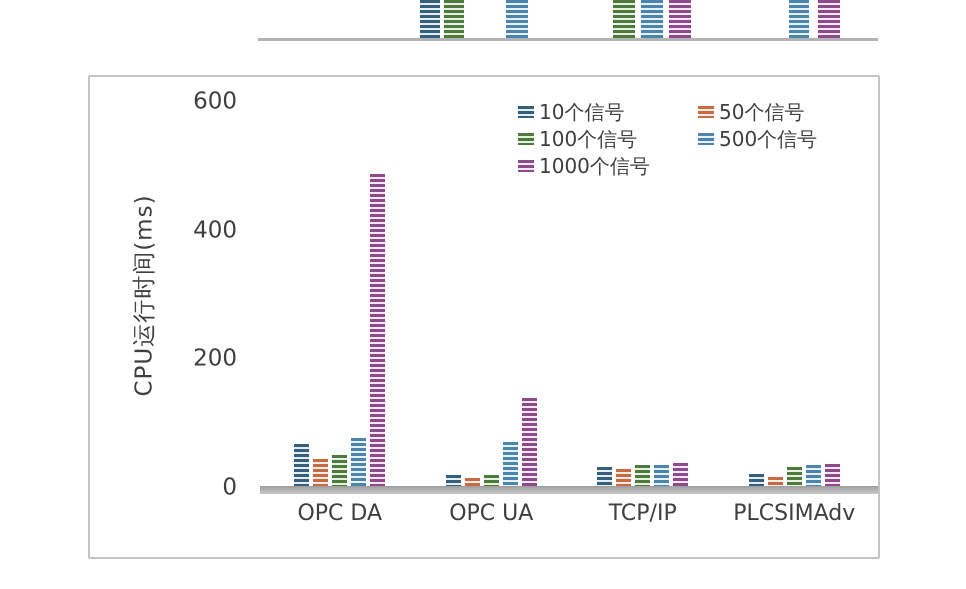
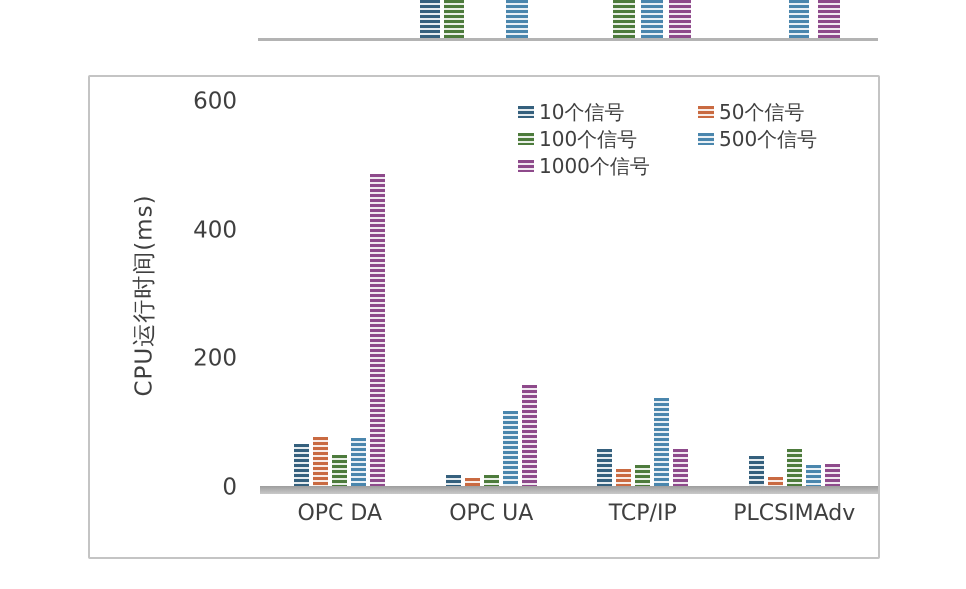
50个信号/OPC DA: 40 -> 80
500个信号/OPC UA: 70 -> 120
1000个信号/OPC UA: 140 -> 160
10个信号/TCP/IP: 30 -> 60
500个信号/TCP/IP: 40 -> 140
1000个信号/TCP/IP: 40 -> 60
10个信号/PLCSIMAdv: 20 -> 50
100个信号/PLCSIMAdv: 30 -> 60
